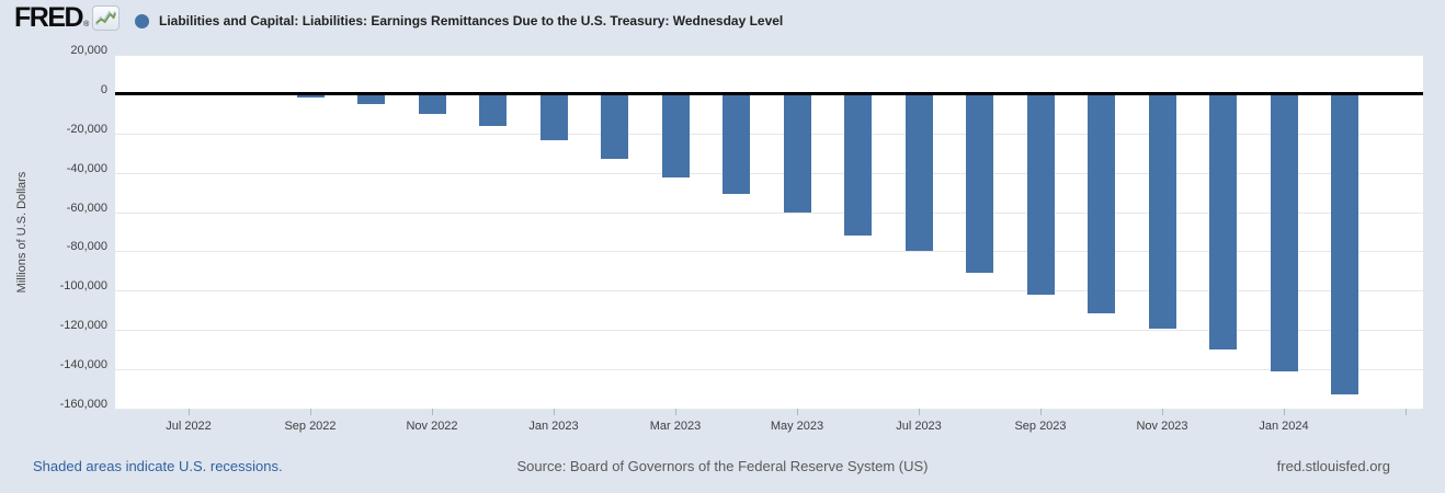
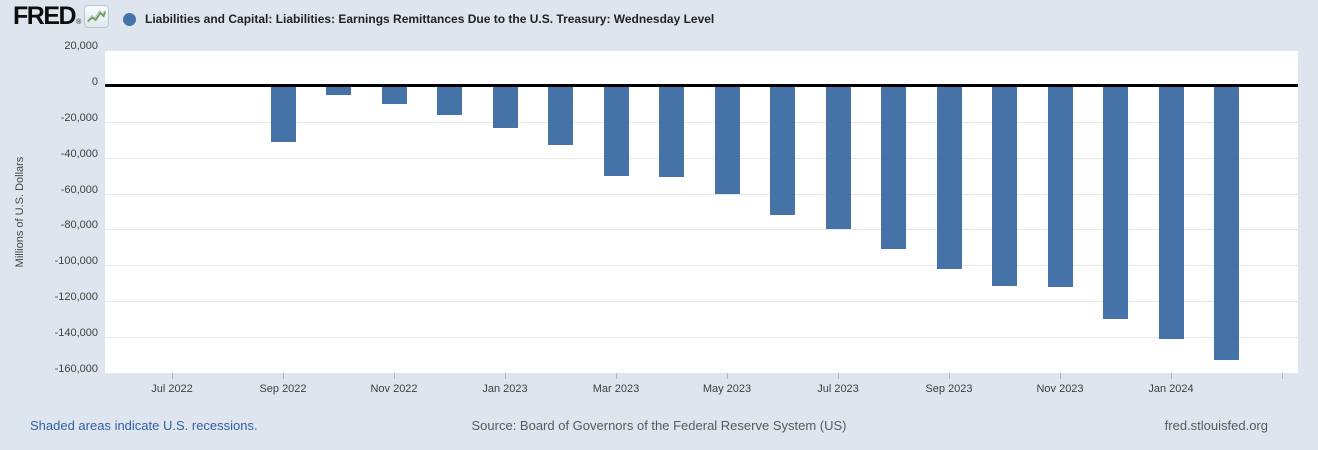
Sep 2022: -2000 -> -31000
Mar 2023: -42000 -> -50000
Nov 2023: -120000 -> -112000
